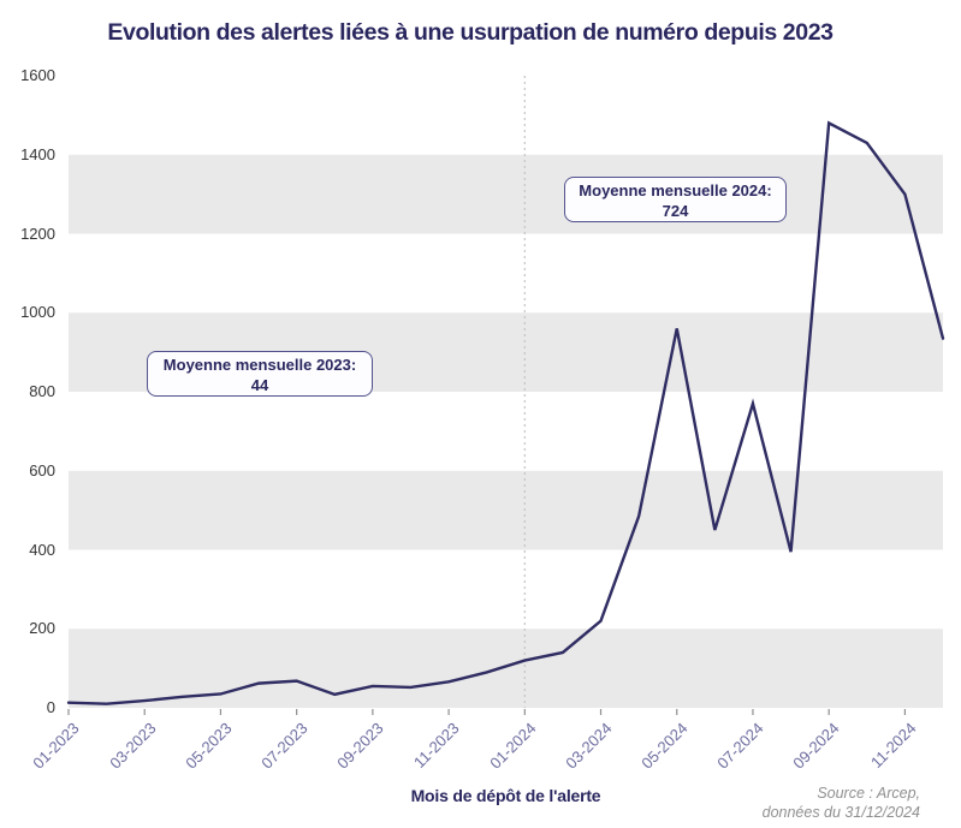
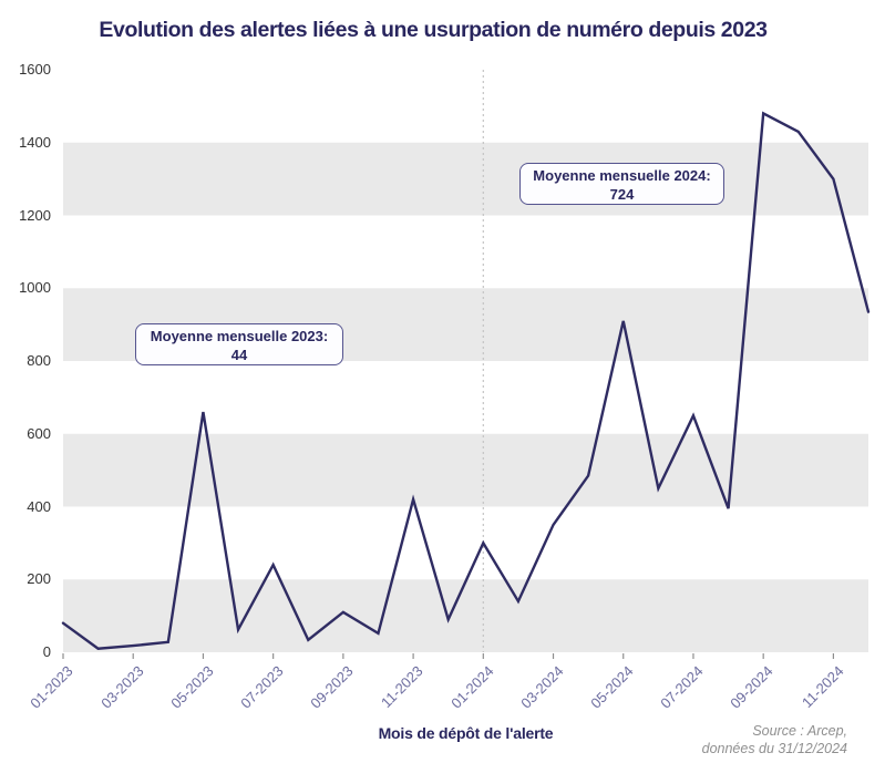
01-2023: 10 -> 80
05-2023: 40 -> 660
07-2023: 70 -> 240
09-2023: 60 -> 110
11-2023: 70 -> 420
01-2024: 120 -> 300
03-2024: 220 -> 350
05-2024: 960 -> 910
07-2024: 770 -> 650
